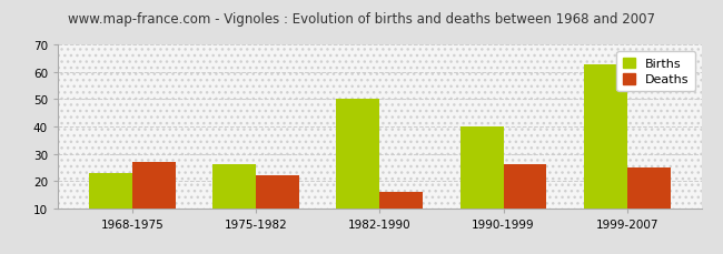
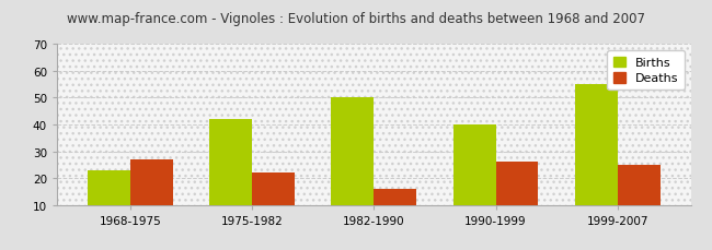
Births/1975-1982: 26 -> 42
Births/1999-2007: 63 -> 55
